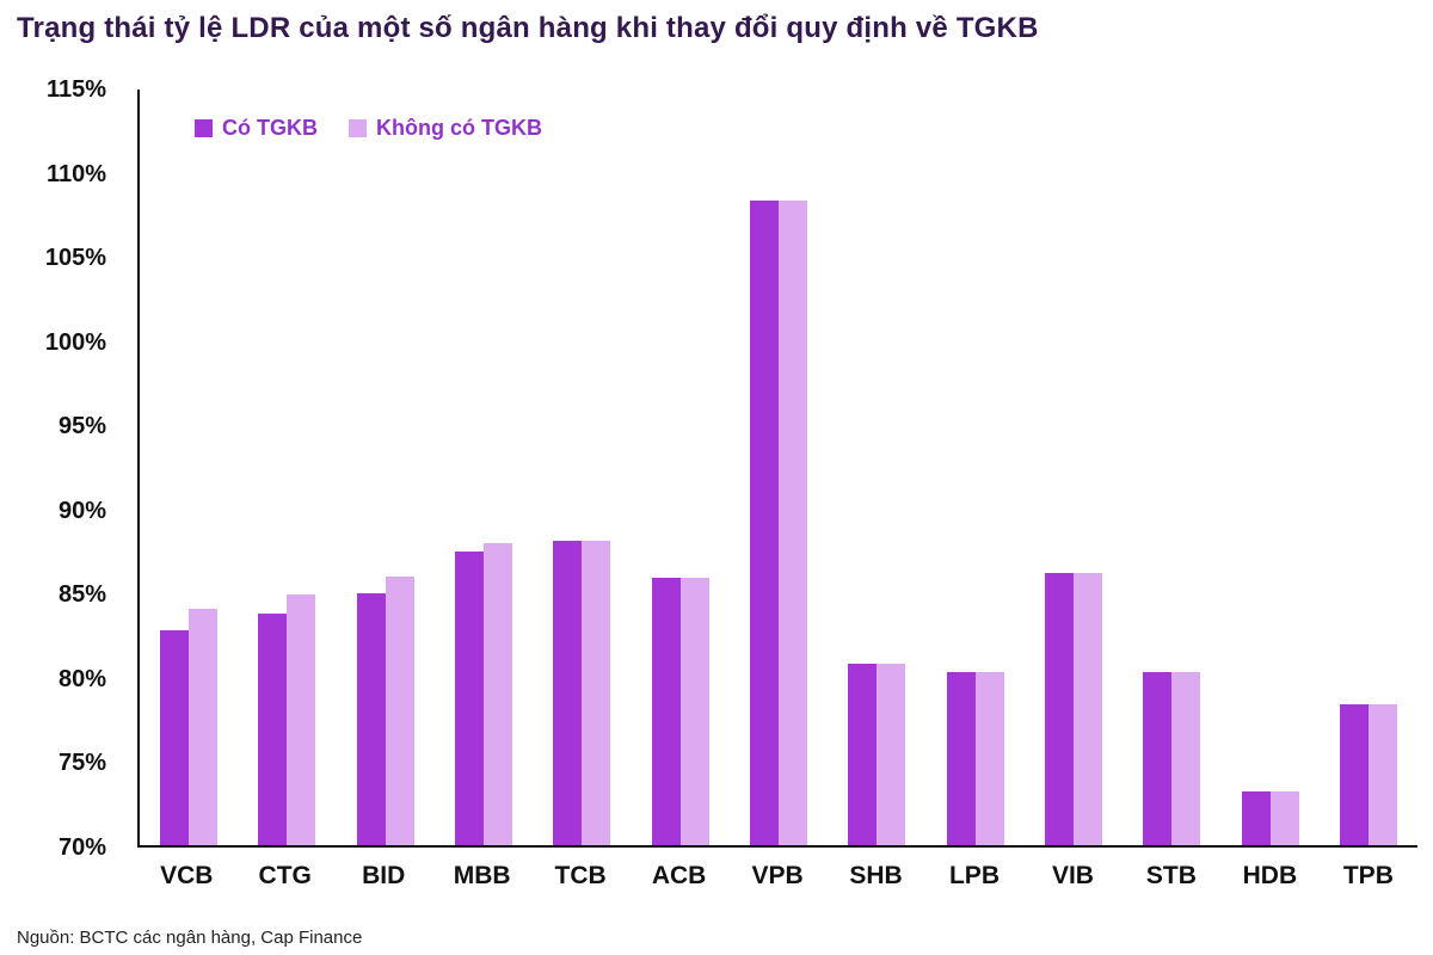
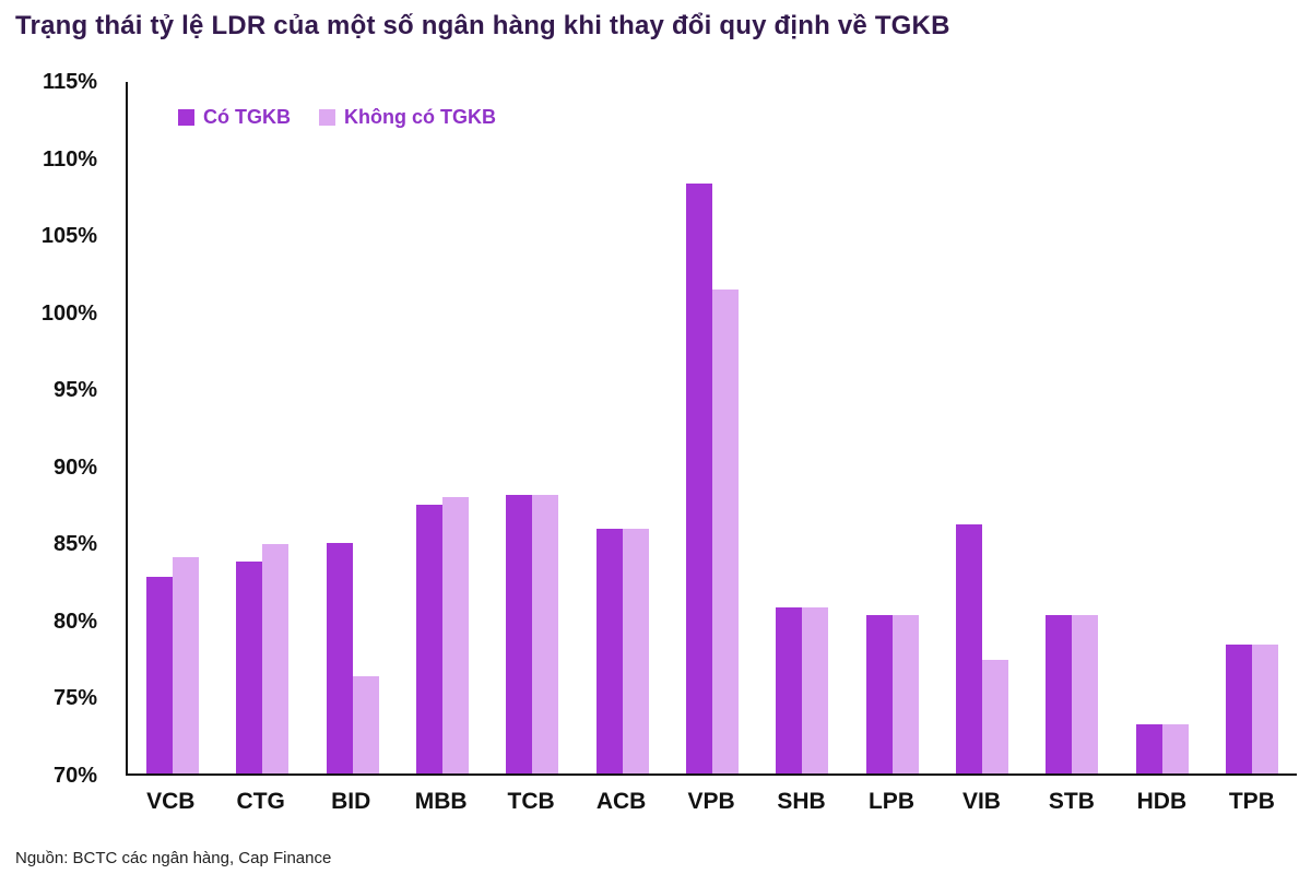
Không có TGKB/BID: 86.0% -> 76.3%
Không có TGKB/VPB: 108.4% -> 101.5%
Không có TGKB/VIB: 86.2% -> 77.4%
